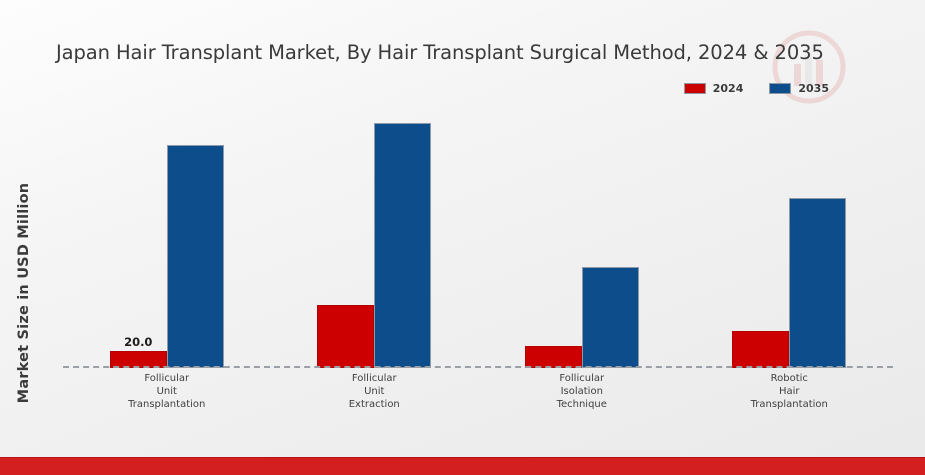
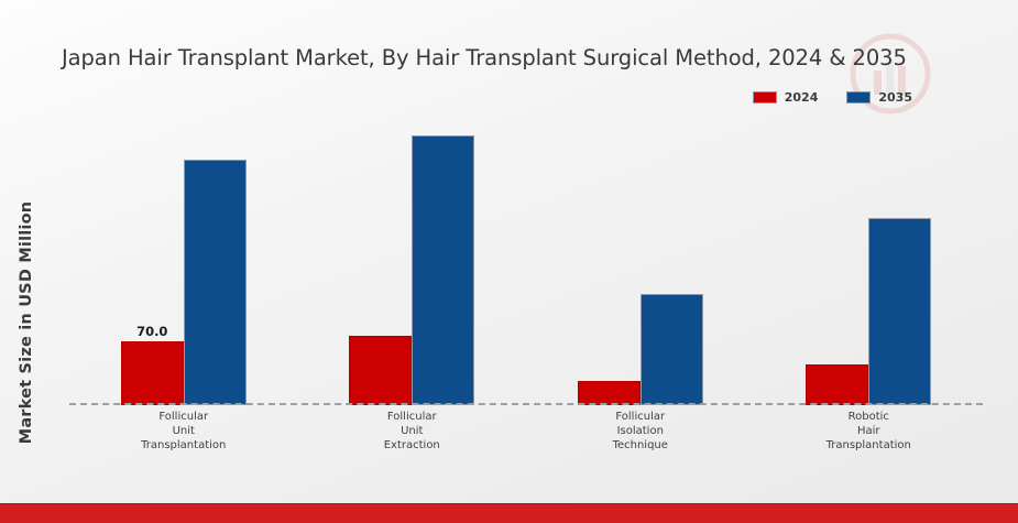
2024/Follicular Unit Transplantation: 20.0 -> 70.0
